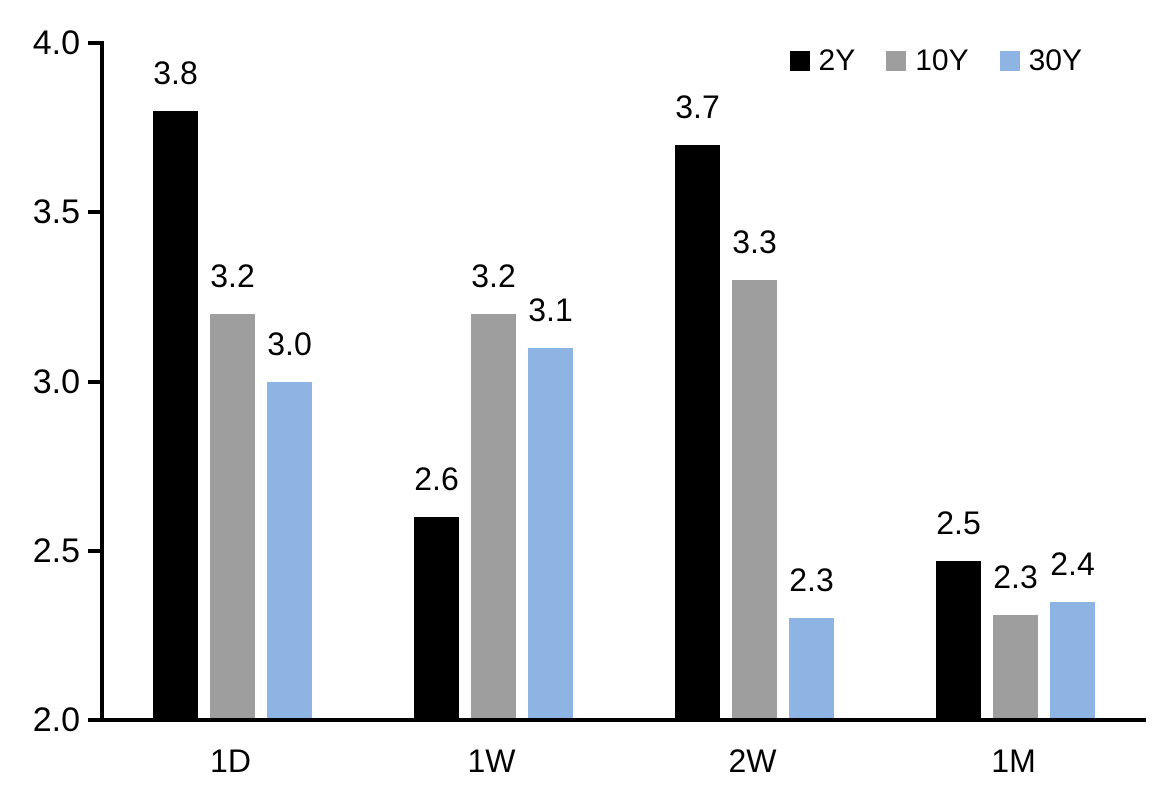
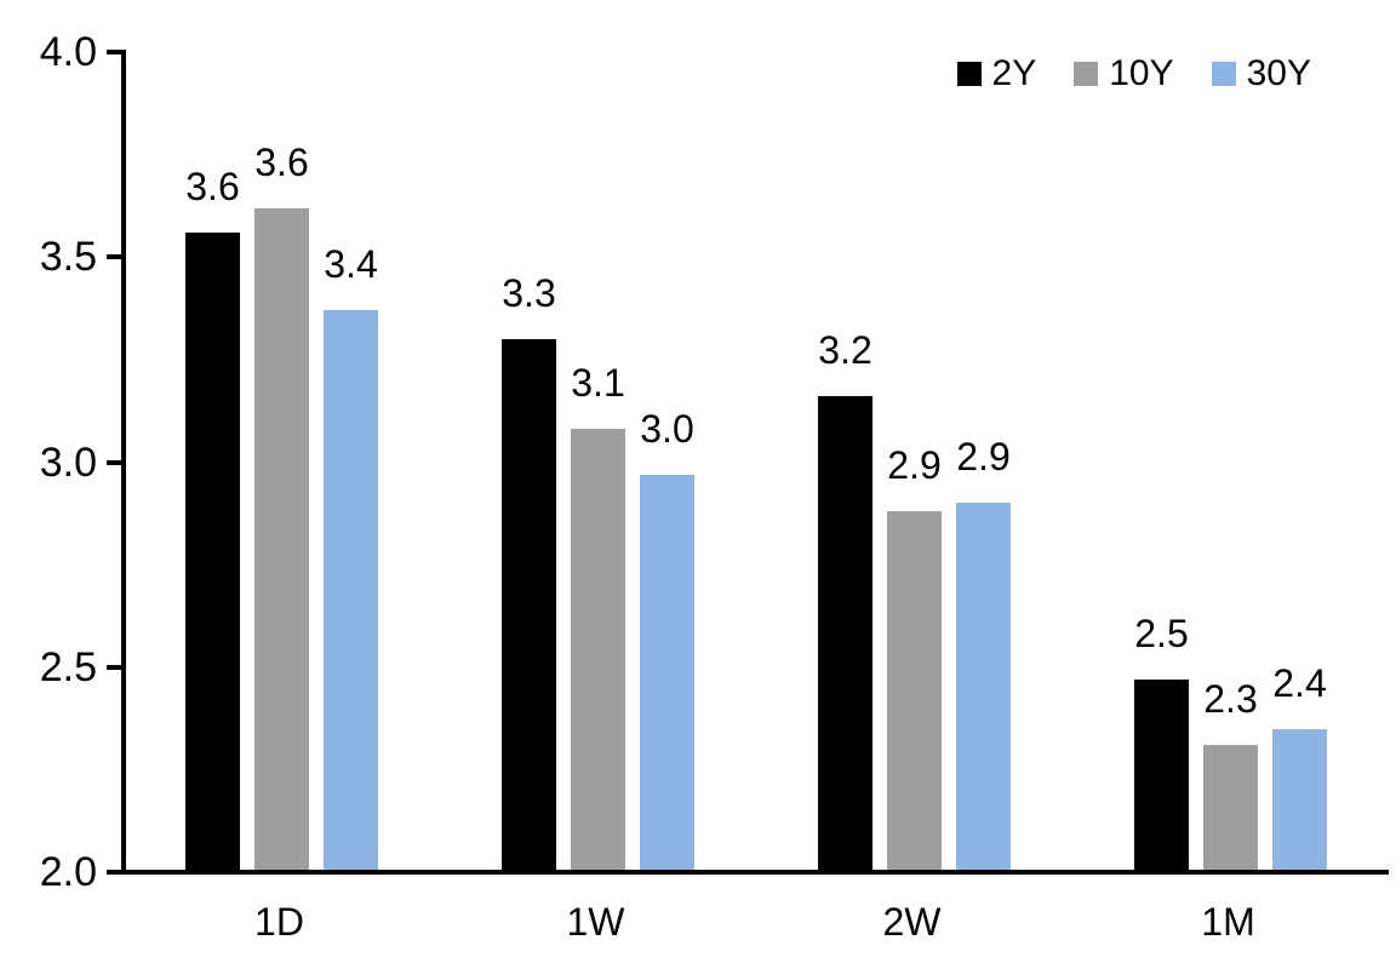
2Y/1D: 3.8 -> 3.6
10Y/1D: 3.2 -> 3.6
30Y/1D: 3.0 -> 3.4
2Y/1W: 2.6 -> 3.3
10Y/1W: 3.2 -> 3.1
30Y/1W: 3.1 -> 3.0
2Y/2W: 3.7 -> 3.2
10Y/2W: 3.3 -> 2.9
30Y/2W: 2.3 -> 2.9
